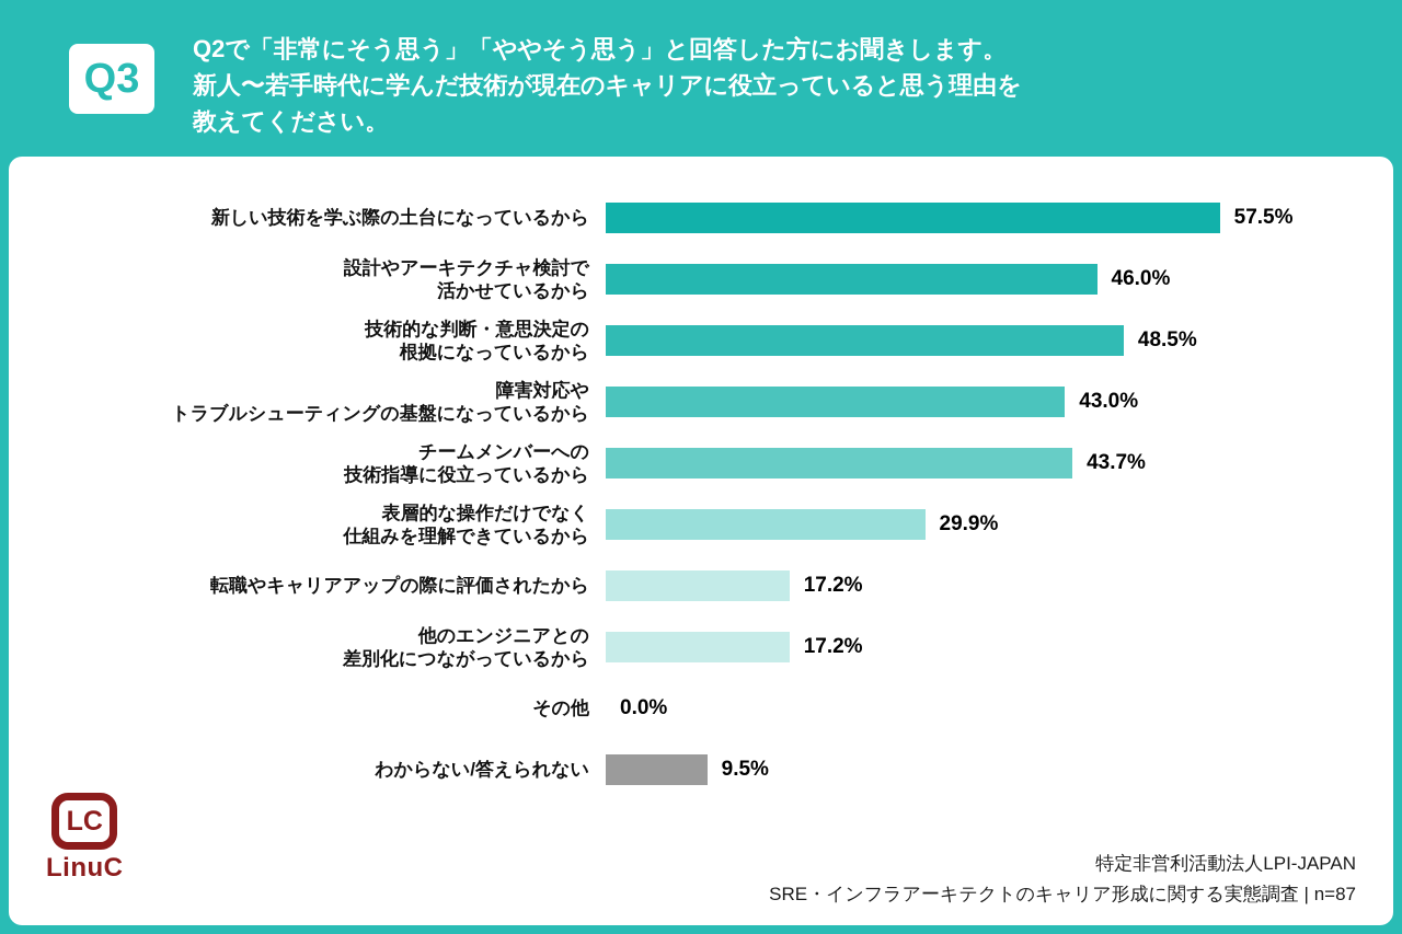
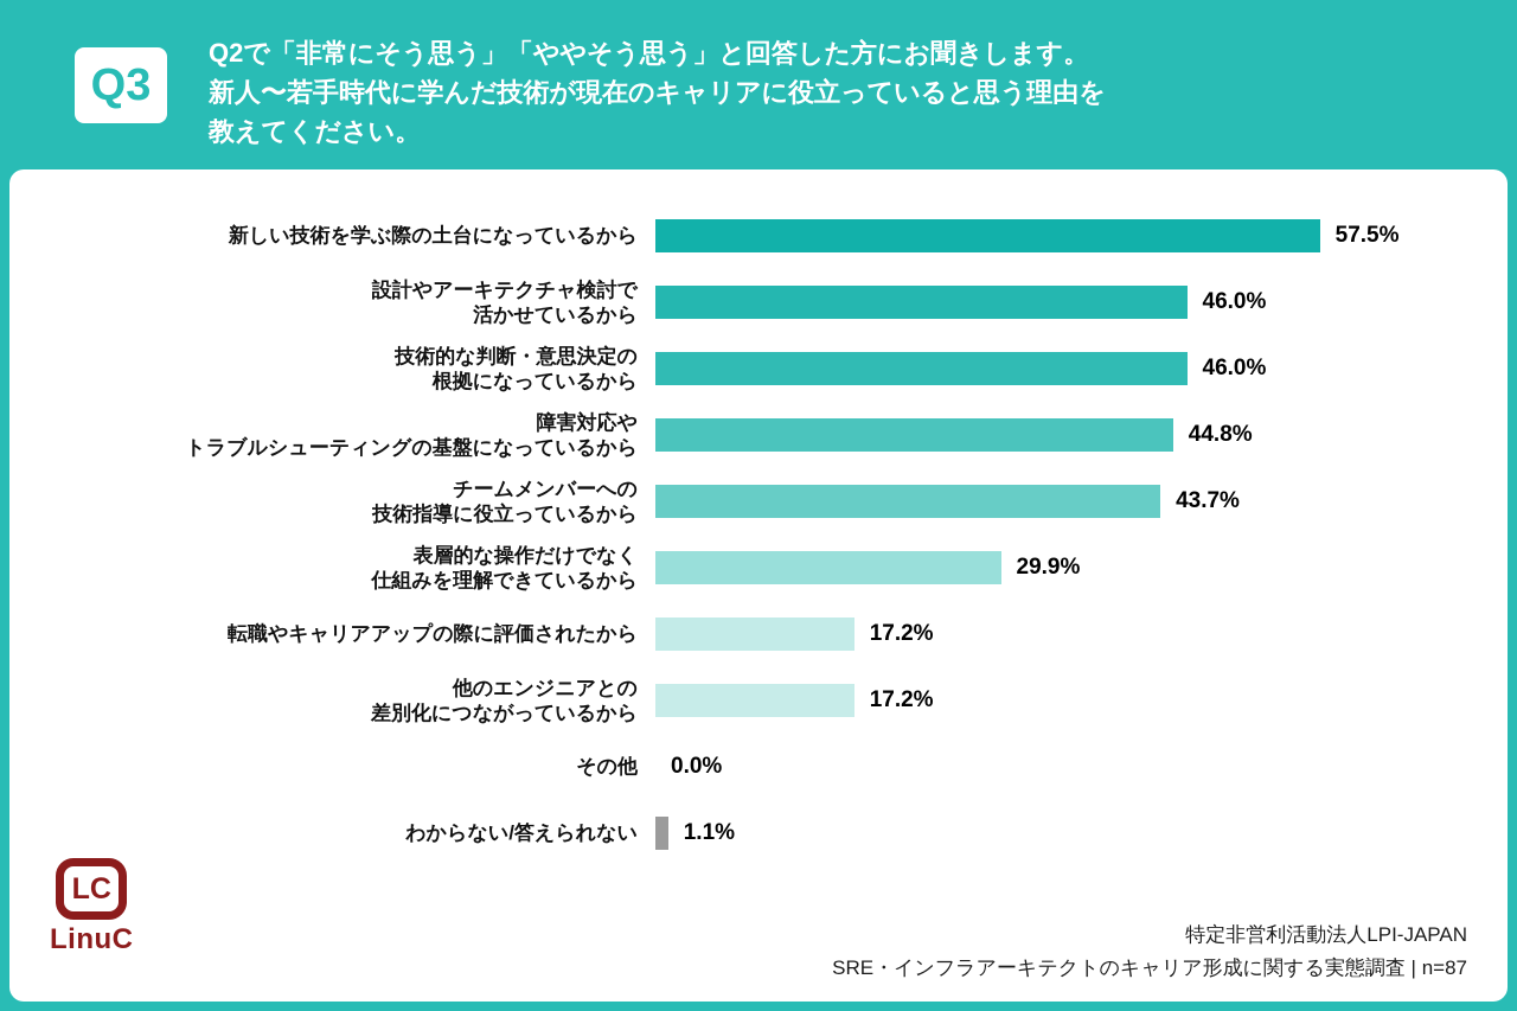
技術的な判断・意思決定の 根拠になっているから: 48.5% -> 46.0%
障害対応や トラブルシューティングの基盤になっているから: 43.0% -> 44.8%
わからない/答えられない: 9.5% -> 1.1%
